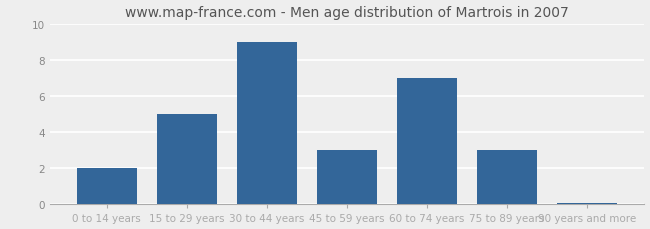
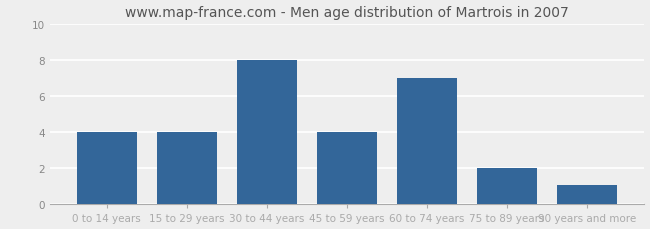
0 to 14 years: 2.0 -> 4.0
15 to 29 years: 5.0 -> 4.0
30 to 44 years: 9.0 -> 8.0
45 to 59 years: 3.0 -> 4.0
75 to 89 years: 3.0 -> 2.0
90 years and more: 0.1 -> 1.1
